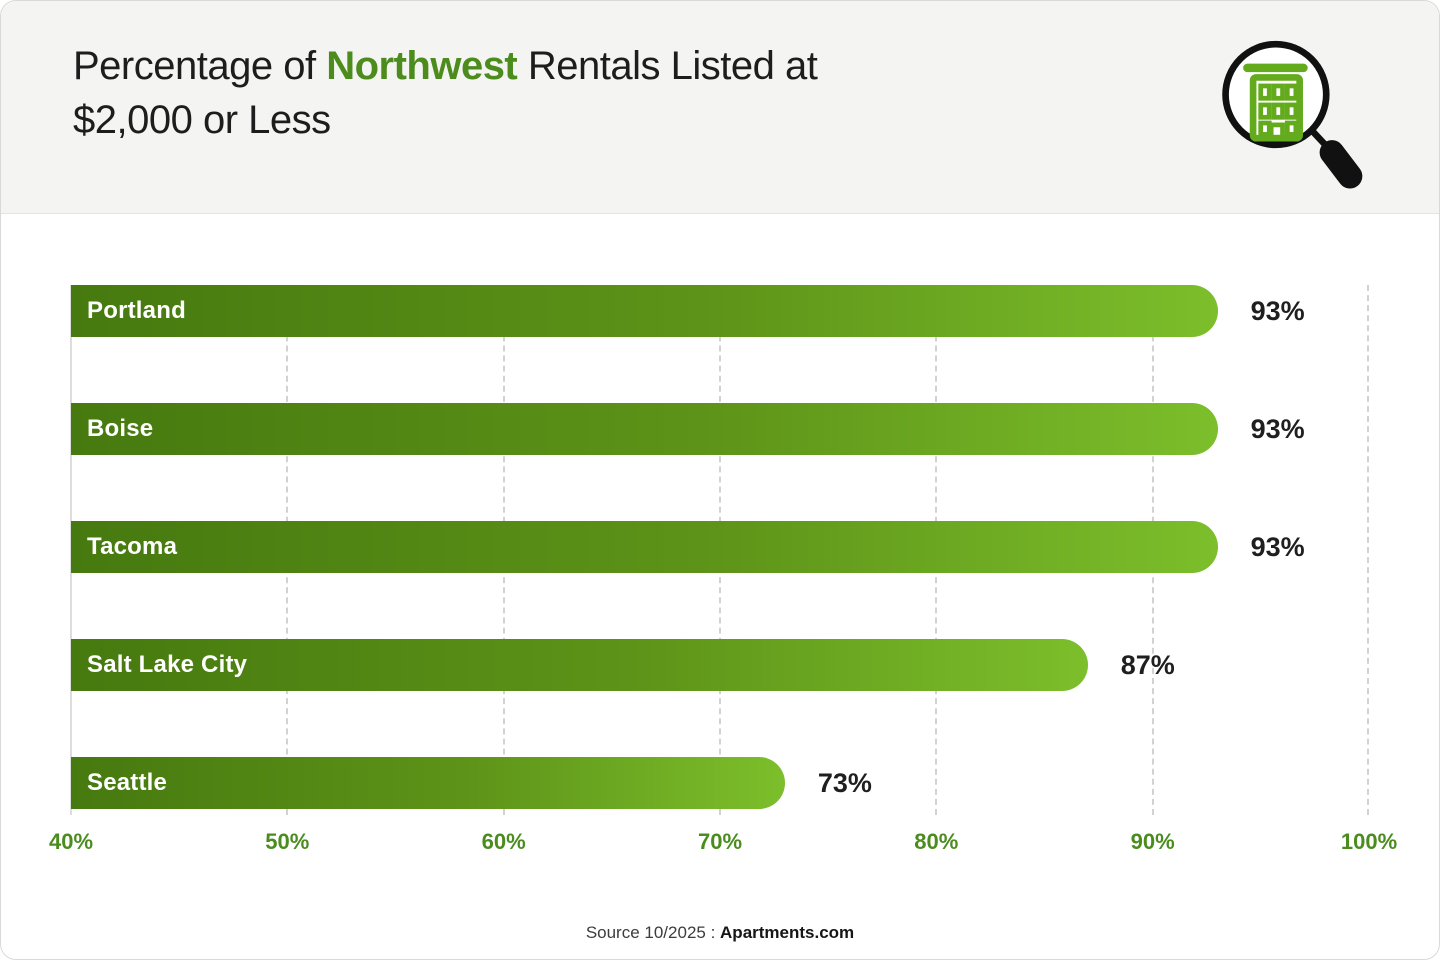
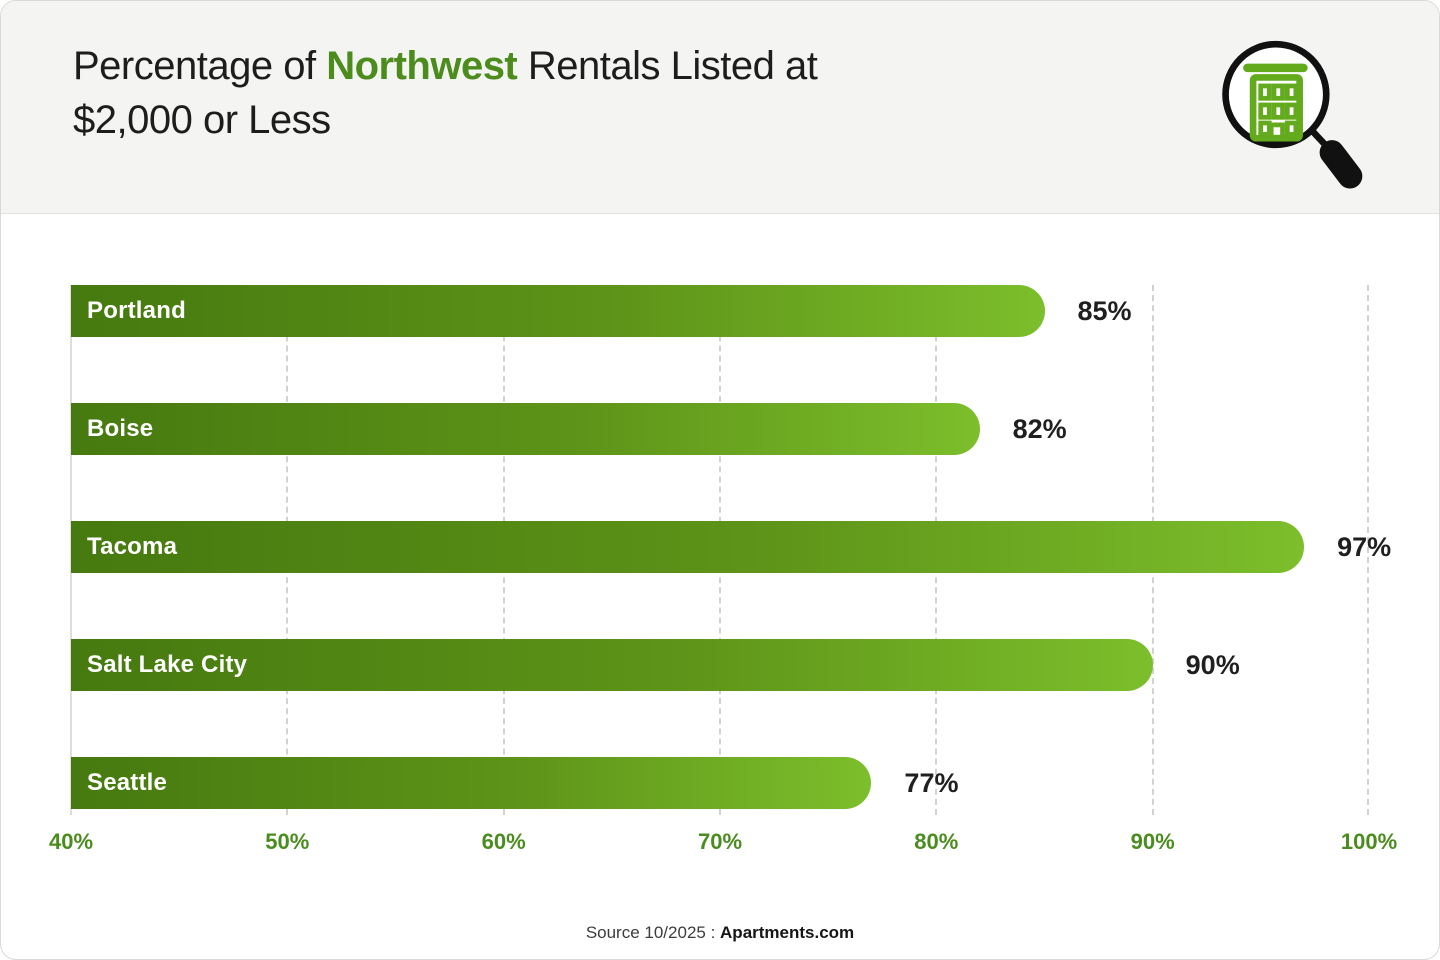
Portland: 93% -> 85%
Boise: 93% -> 82%
Tacoma: 93% -> 97%
Salt Lake City: 87% -> 90%
Seattle: 73% -> 77%
